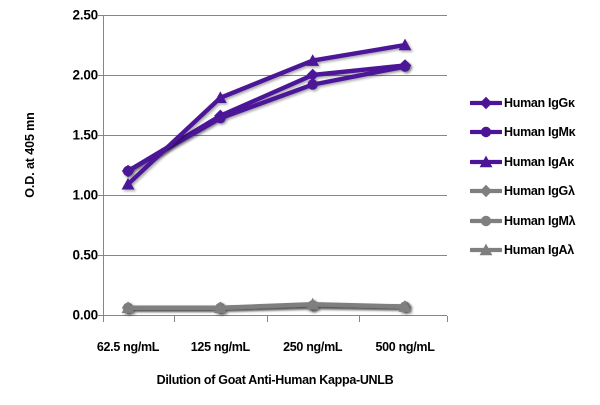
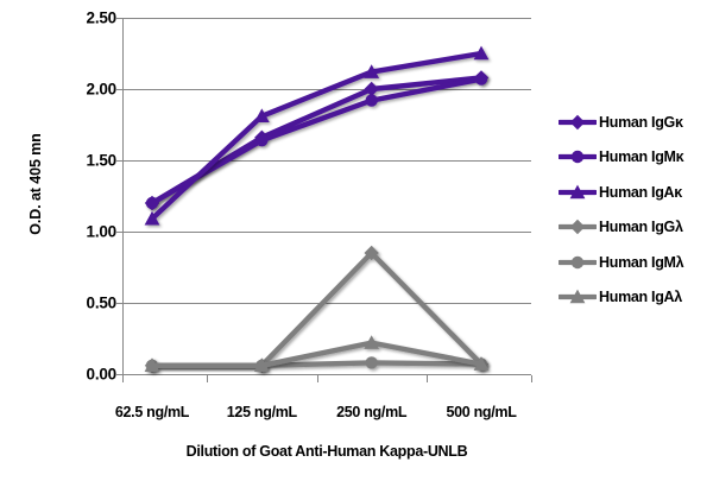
Human IgGλ/250 ng/mL: 0.08 -> 0.85
Human IgAλ/250 ng/mL: 0.09 -> 0.22
